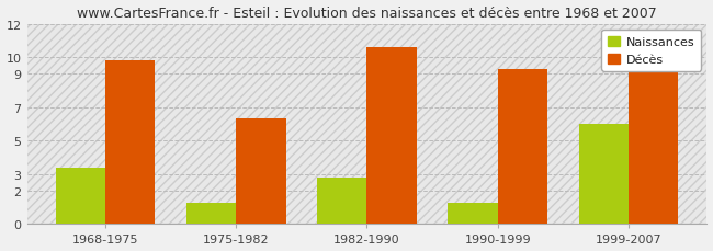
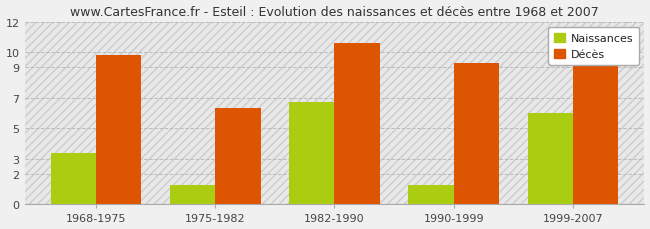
Naissances/1982-1990: 2.8 -> 6.7
